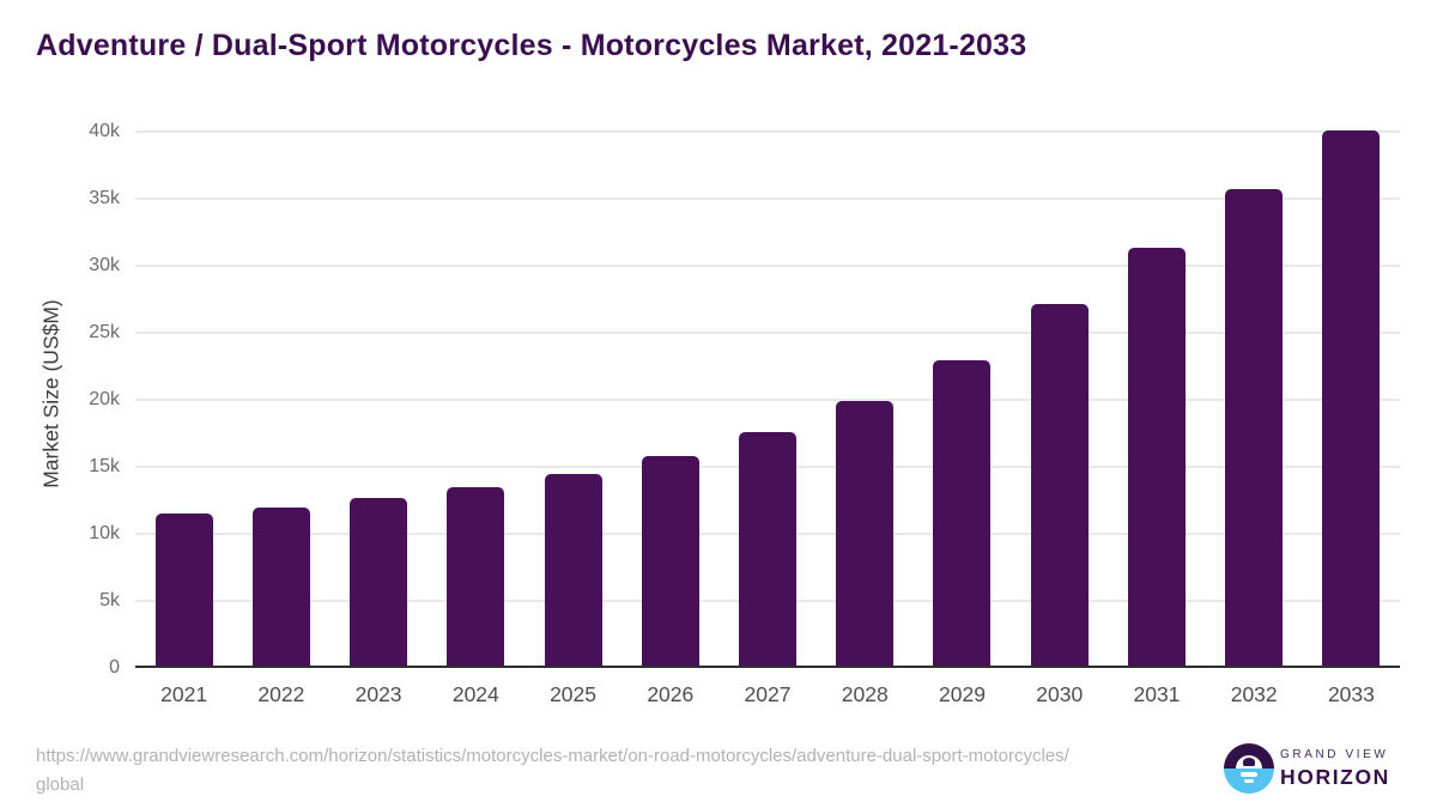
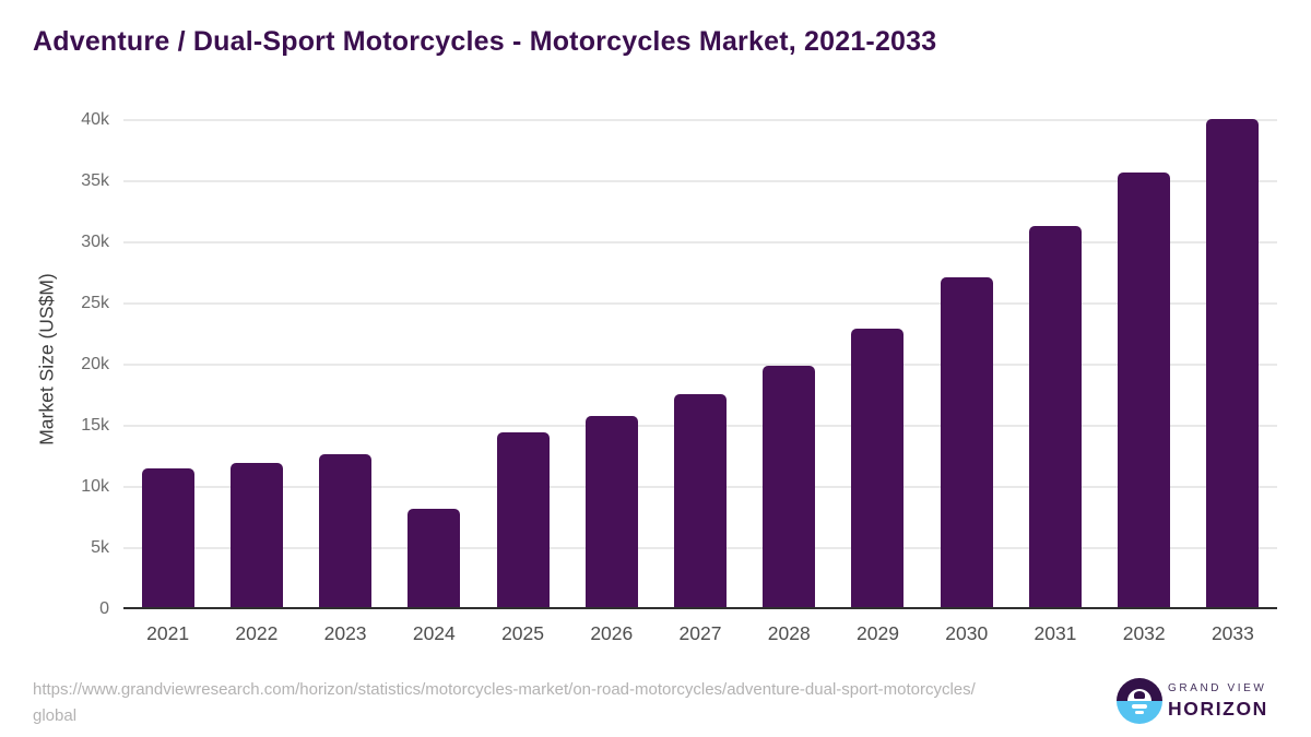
2024: 13.3k -> 8.0k
